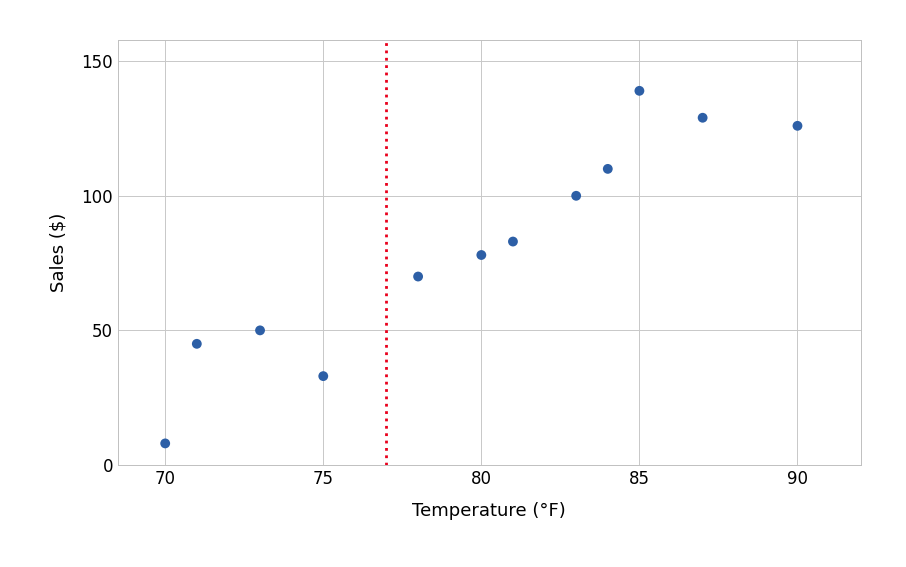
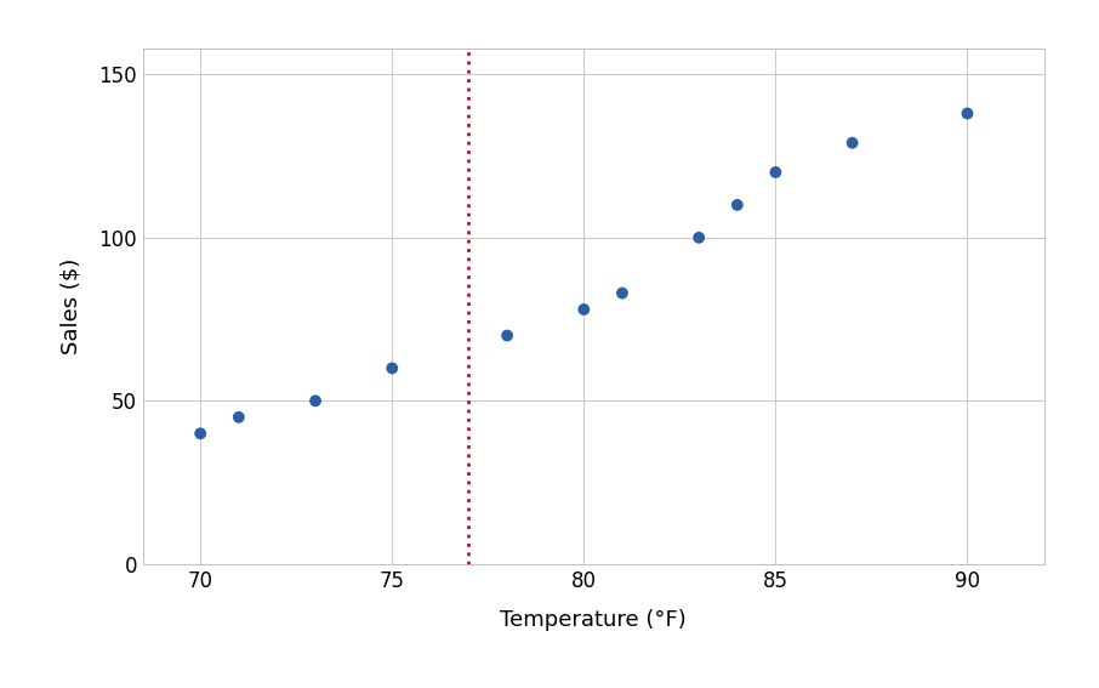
70: 8 -> 40
75: 33 -> 60
85: 139 -> 120
90: 126 -> 138
